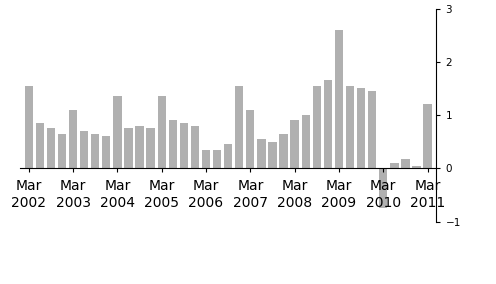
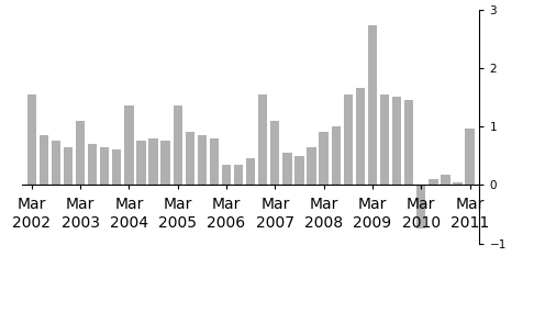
Mar 2009: 2.60 -> 2.72
Mar 2011: 1.20 -> 0.96
